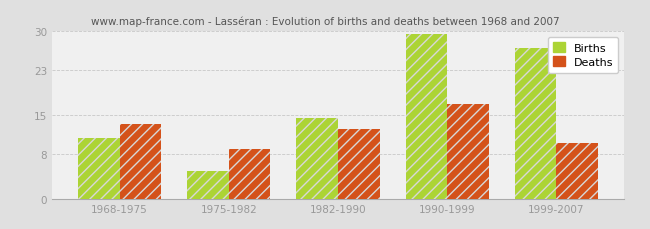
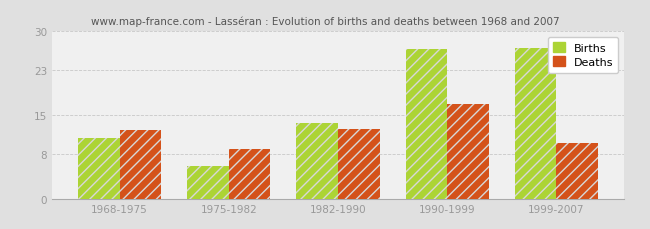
Deaths/1968-1975: 13.5 -> 12.4
Births/1975-1982: 5.0 -> 6.0
Births/1982-1990: 14.5 -> 13.6
Births/1990-1999: 29.5 -> 26.8
